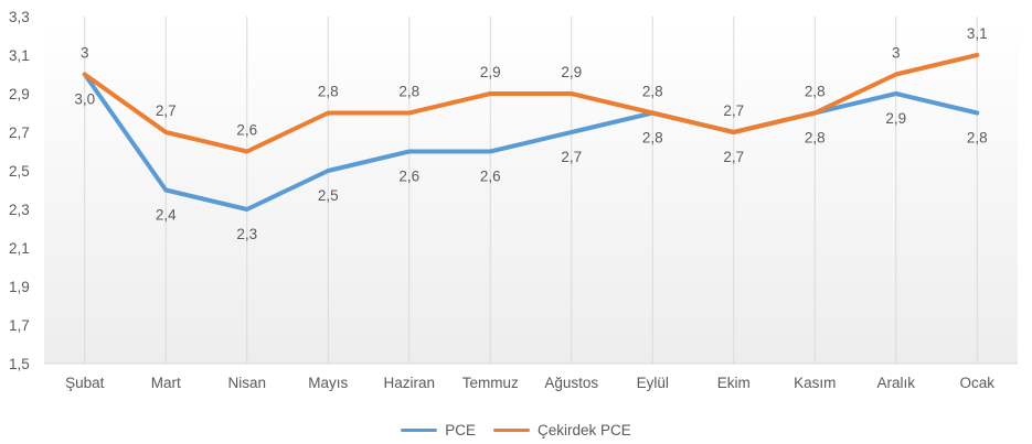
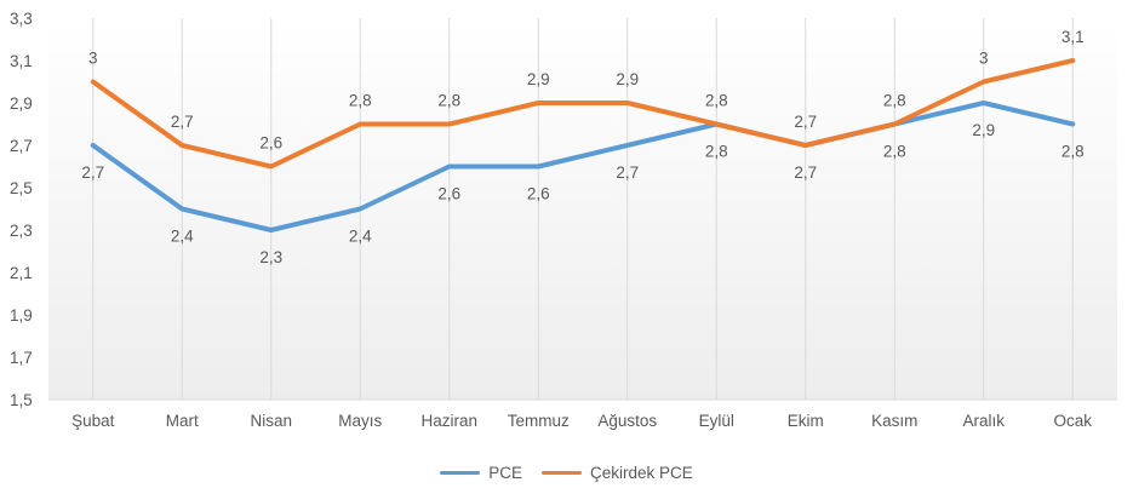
PCE/Şubat: 3,0 -> 2,7
PCE/Mayıs: 2,5 -> 2,4
